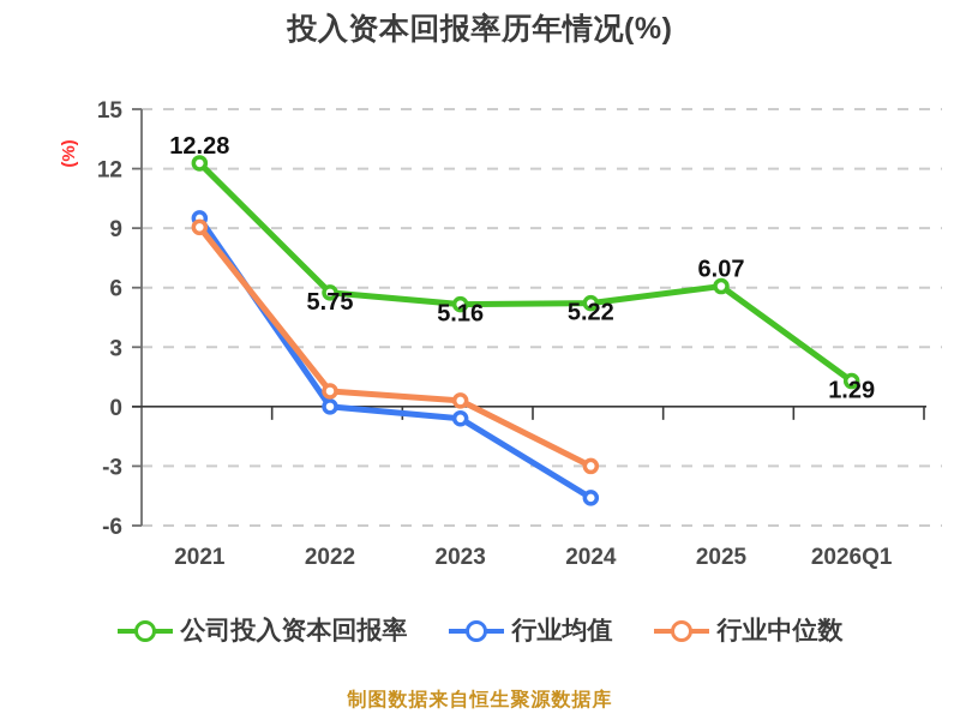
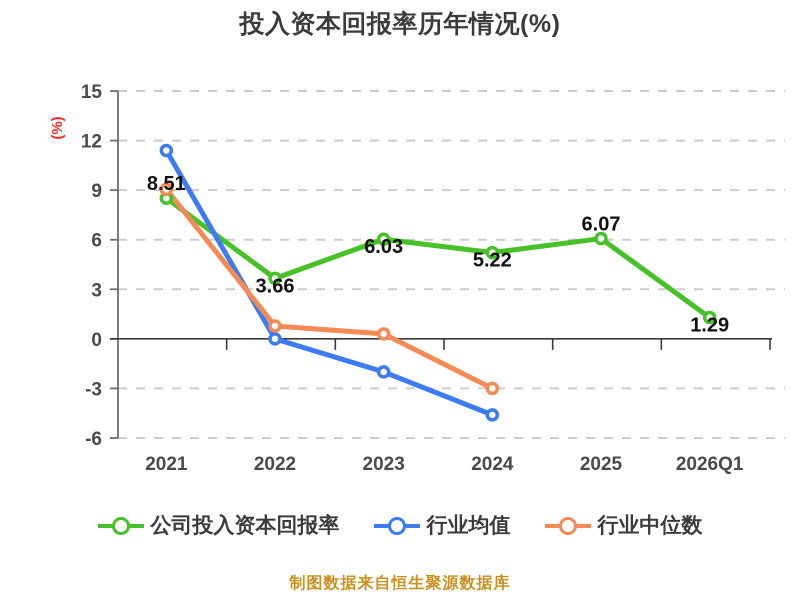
公司投入资本回报率/2021: 12.28 -> 8.51
行业均值/2021: 9.5 -> 11.4
公司投入资本回报率/2022: 5.75 -> 3.66
公司投入资本回报率/2023: 5.16 -> 6.03
行业均值/2023: -0.6 -> -2.0
